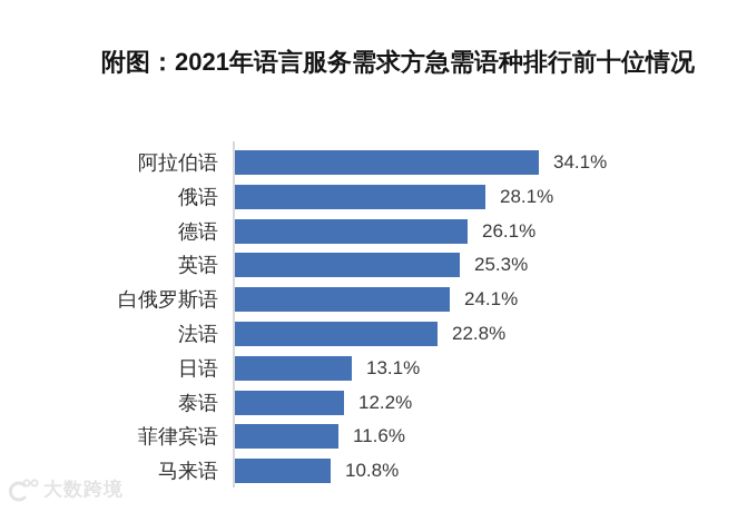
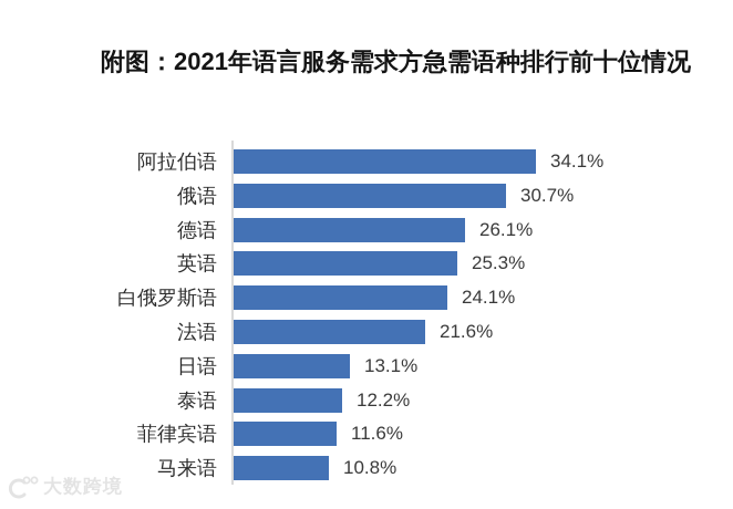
俄语: 28.1% -> 30.7%
法语: 22.8% -> 21.6%
